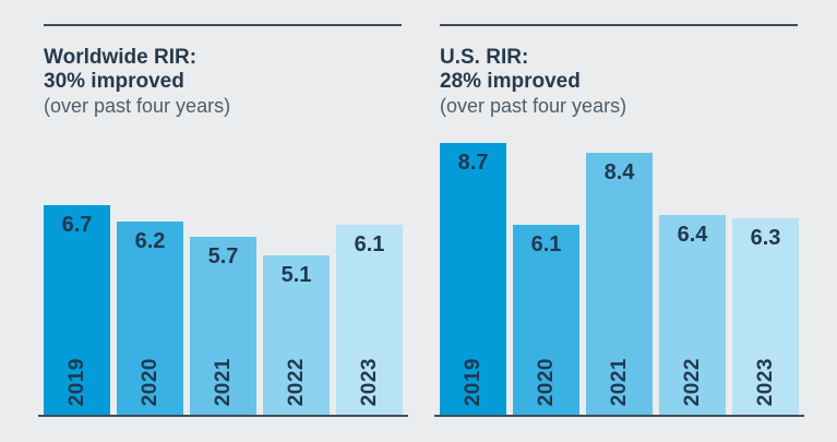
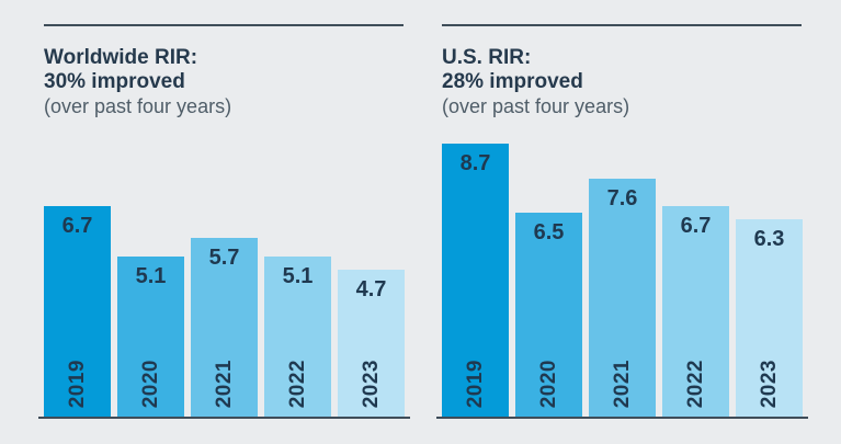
Worldwide RIR: 30% improved (over past four years)/2020: 6.2 -> 5.1
Worldwide RIR: 30% improved (over past four years)/2023: 6.1 -> 4.7
U.S. RIR: 28% improved (over past four years)/2020: 6.1 -> 6.5
U.S. RIR: 28% improved (over past four years)/2021: 8.4 -> 7.6
U.S. RIR: 28% improved (over past four years)/2022: 6.4 -> 6.7
